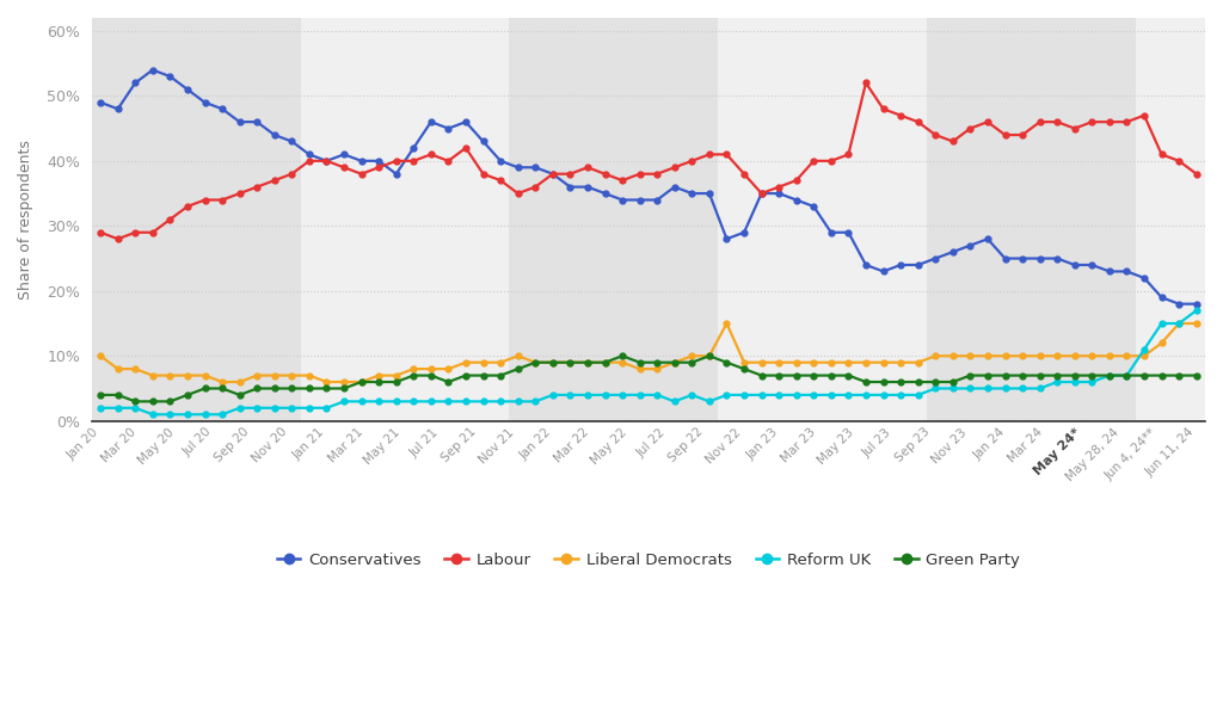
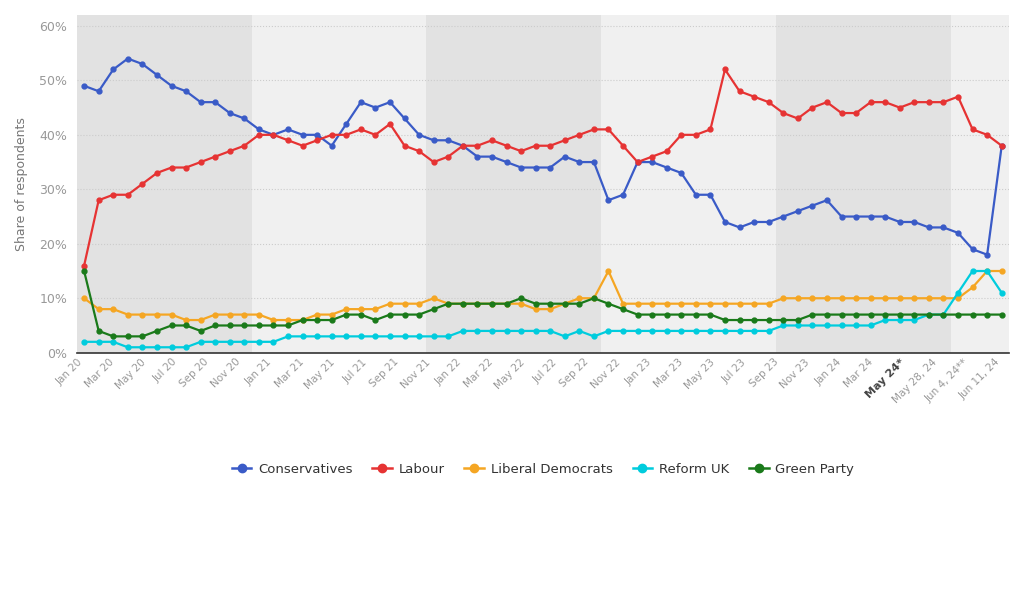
Labour/Jan 20: 29% -> 16%
Green Party/Jan 20: 4% -> 15%
Conservatives/Jun 11, 24: 18% -> 38%
Reform UK/Jun 11, 24: 17% -> 11%
